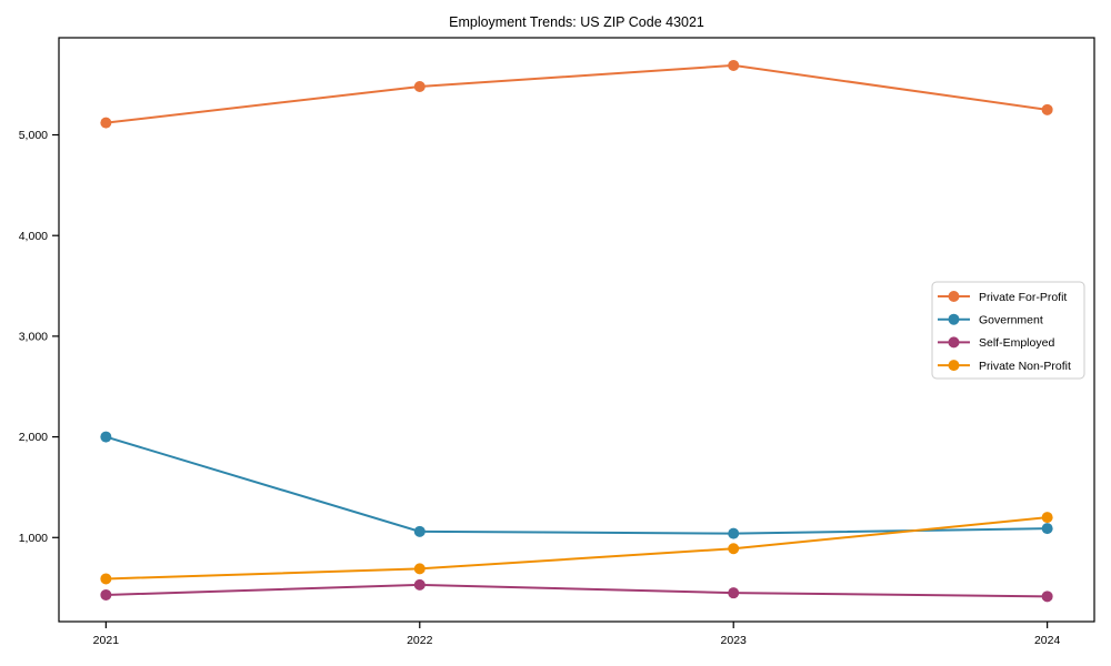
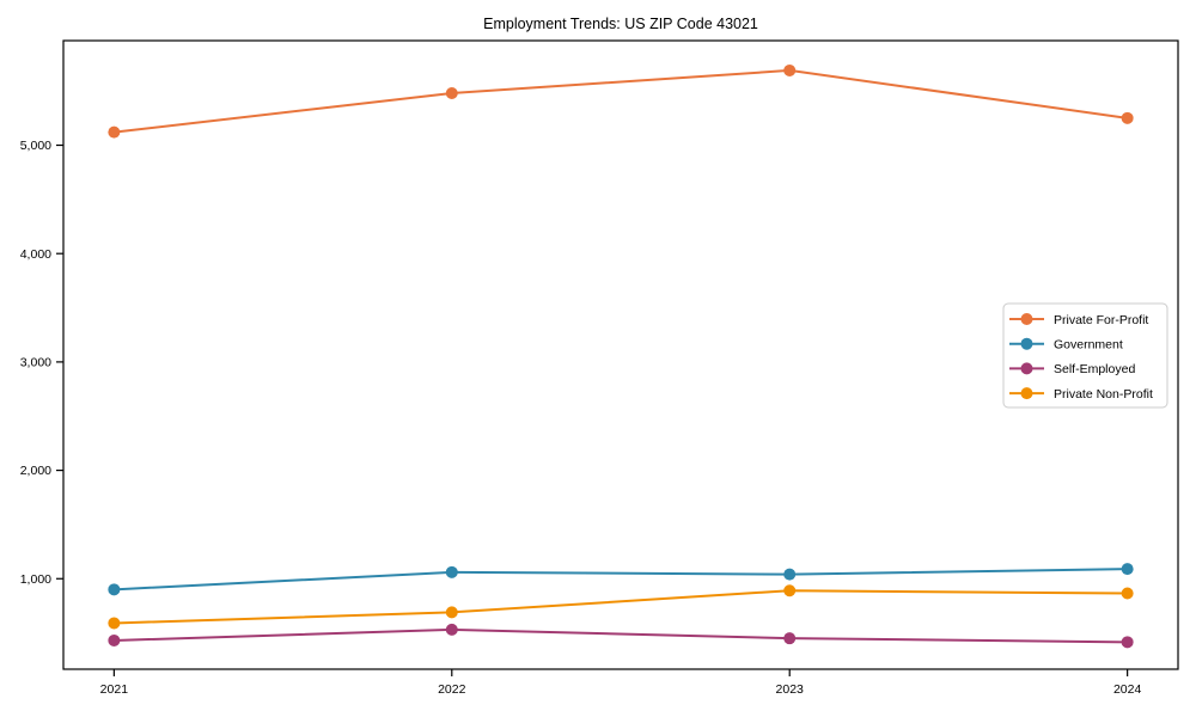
Government/2021: 2000 -> 900
Private Non-Profit/2024: 1200 -> 900
